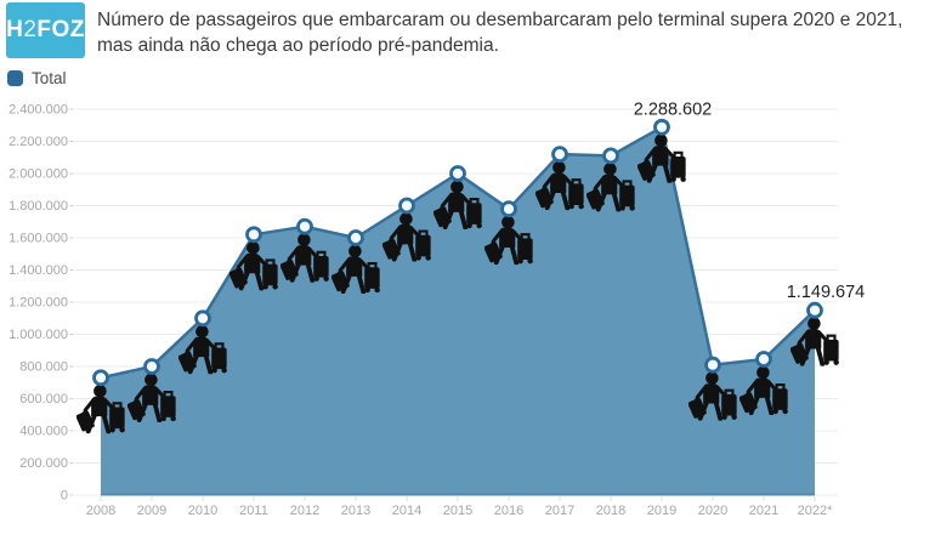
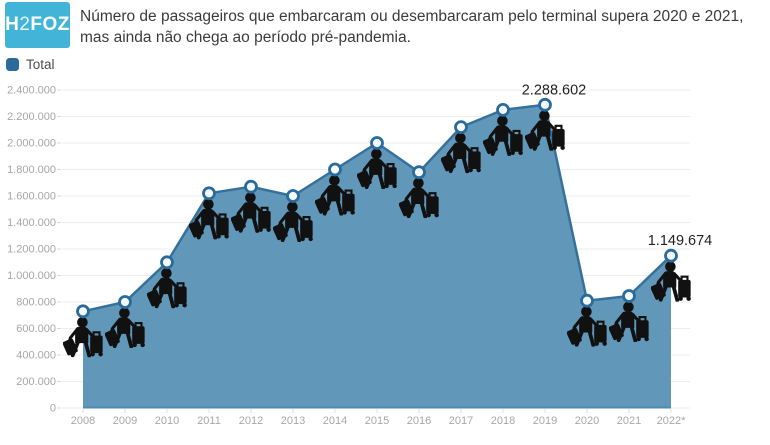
2018: 2110000 -> 2250000
